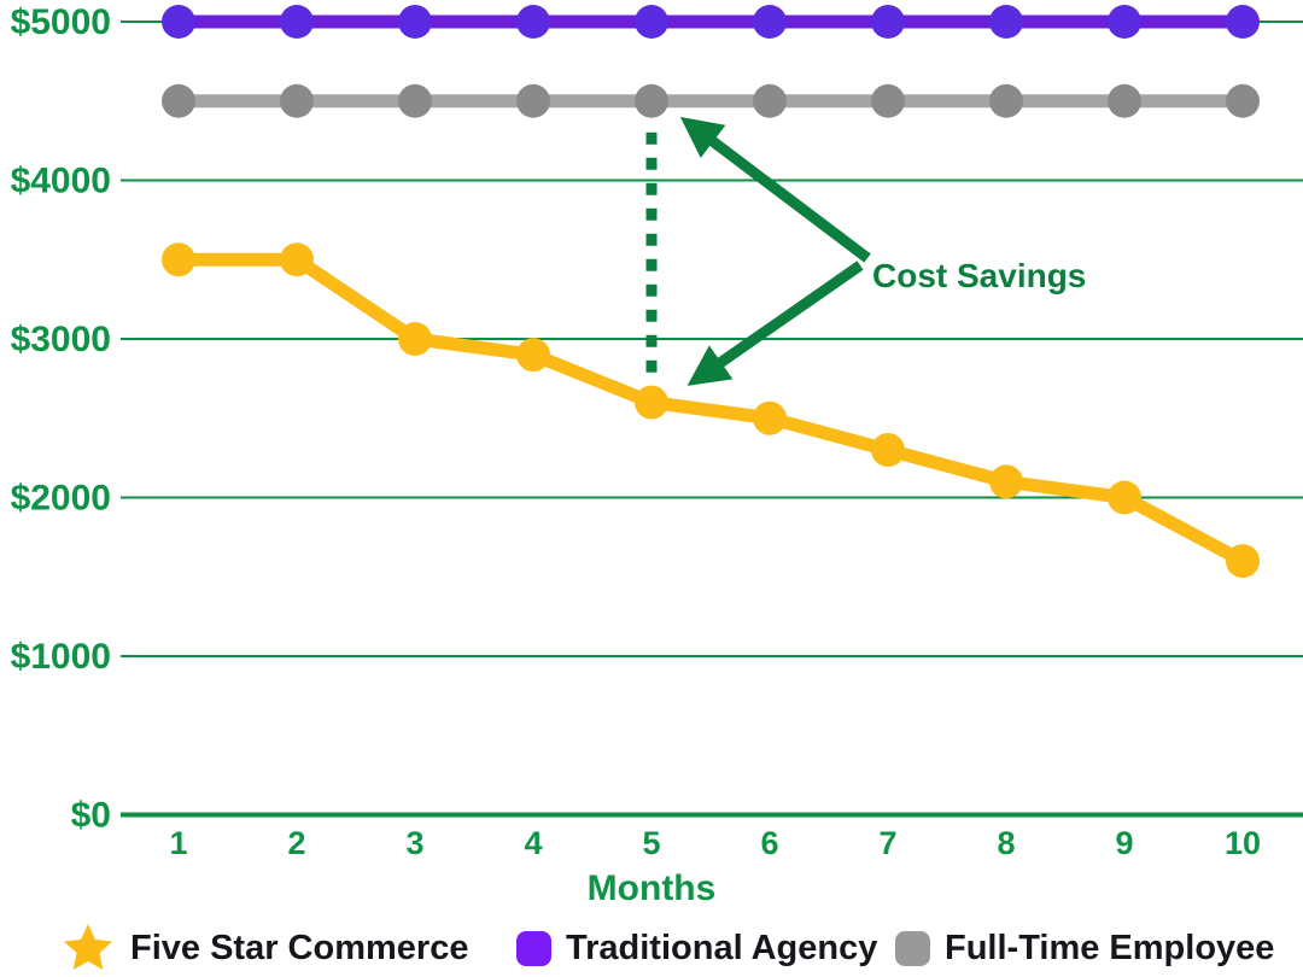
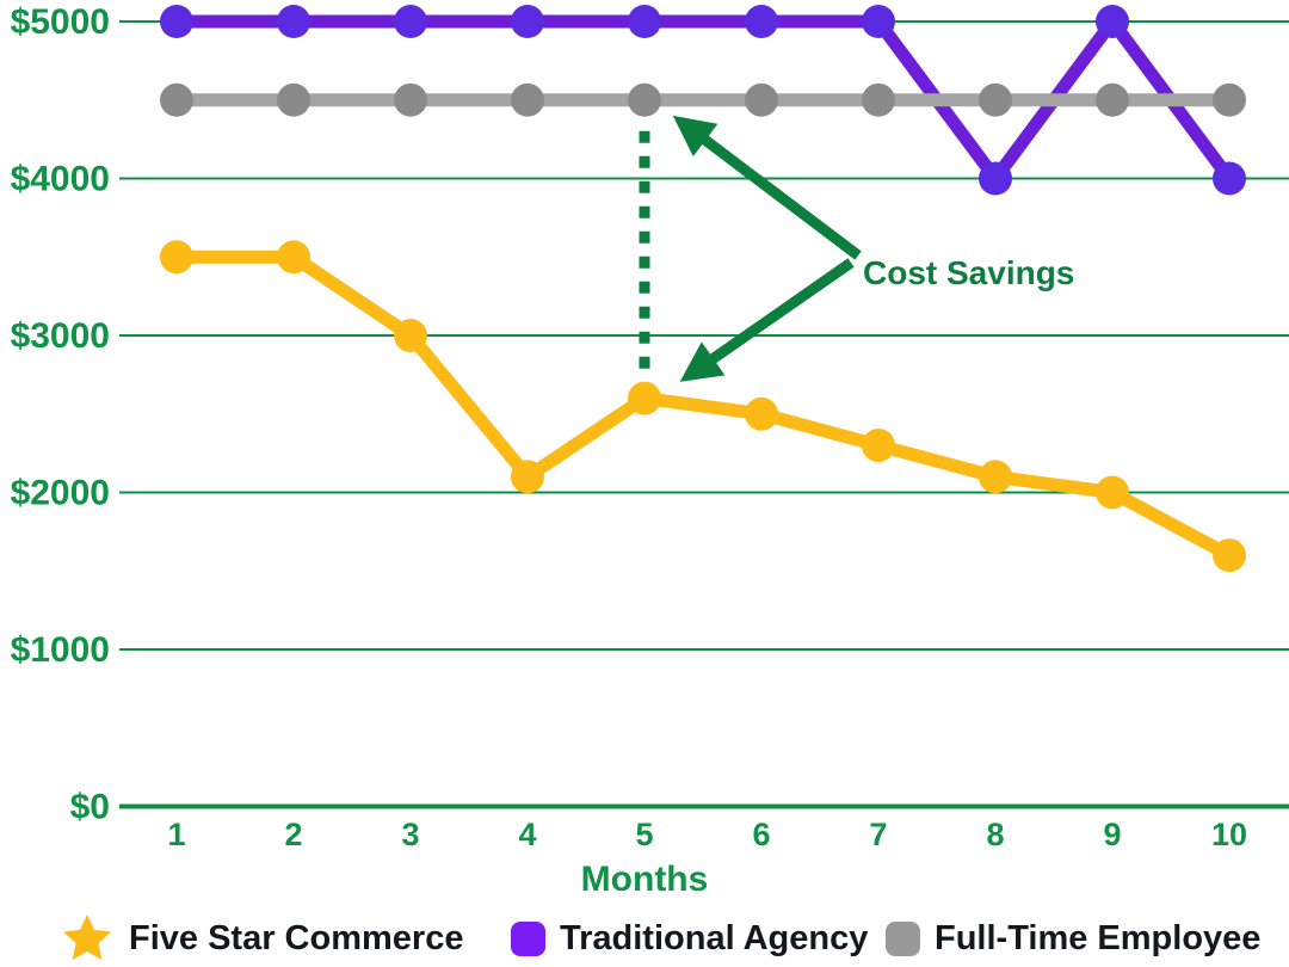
Five Star Commerce/4: $2900 -> $2100
Traditional Agency/8: $5000 -> $4000
Traditional Agency/10: $5000 -> $4000
